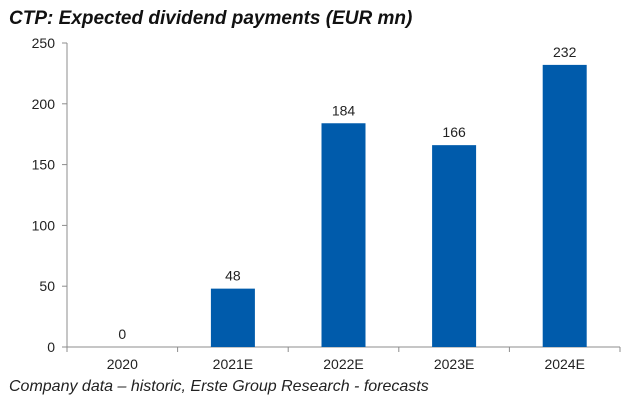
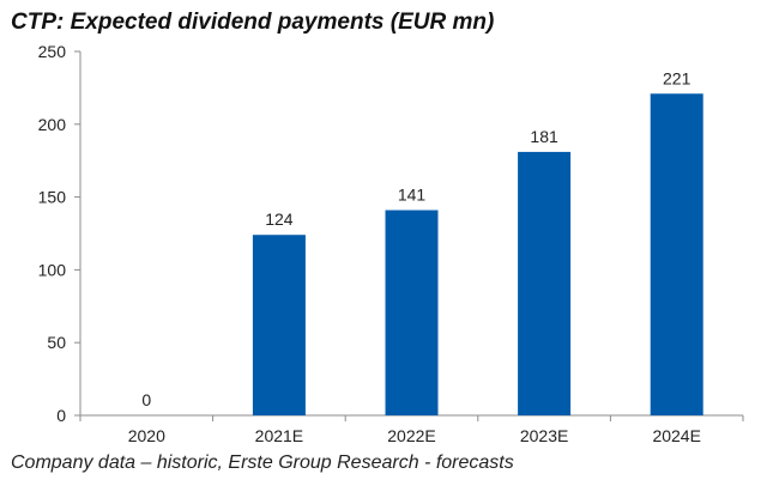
2021E: 48 -> 124
2022E: 184 -> 141
2023E: 166 -> 181
2024E: 232 -> 221
